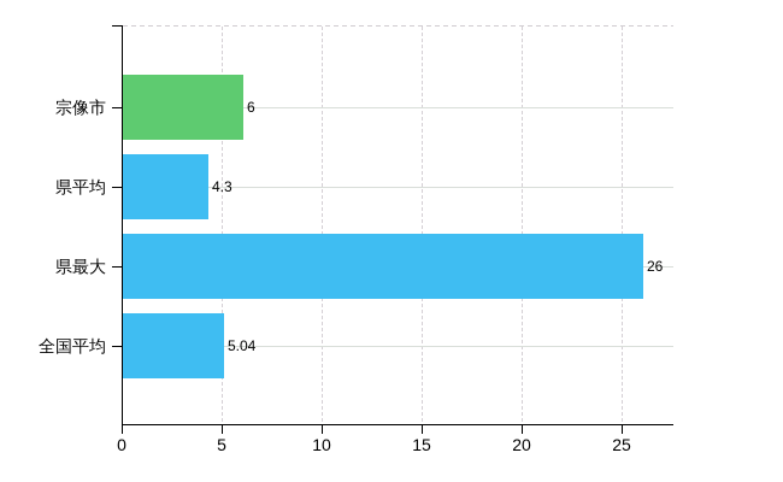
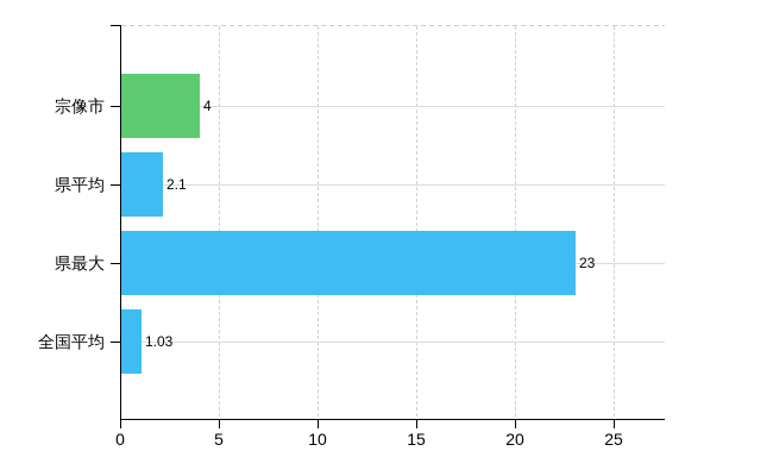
宗像市: 6 -> 4
県平均: 4.3 -> 2.1
県最大: 26 -> 23
全国平均: 5.04 -> 1.03
